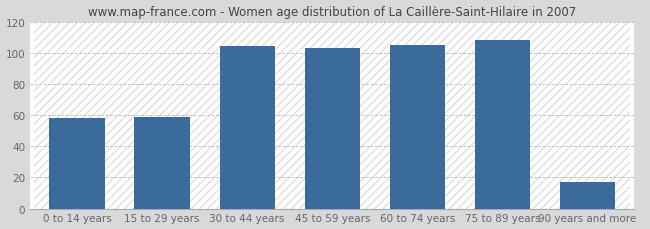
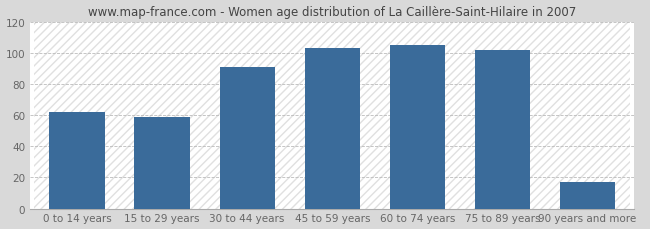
0 to 14 years: 58 -> 62
30 to 44 years: 104 -> 91
75 to 89 years: 108 -> 102
